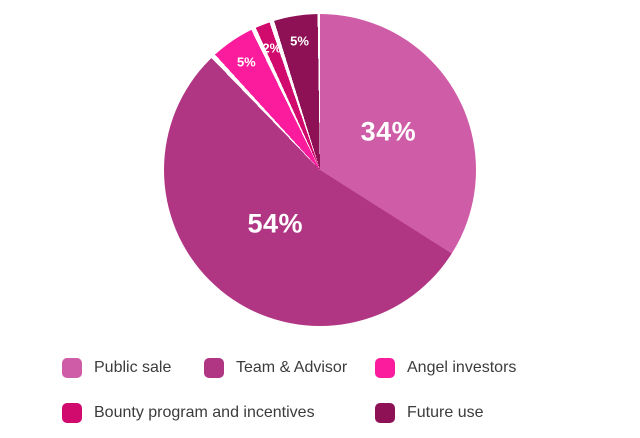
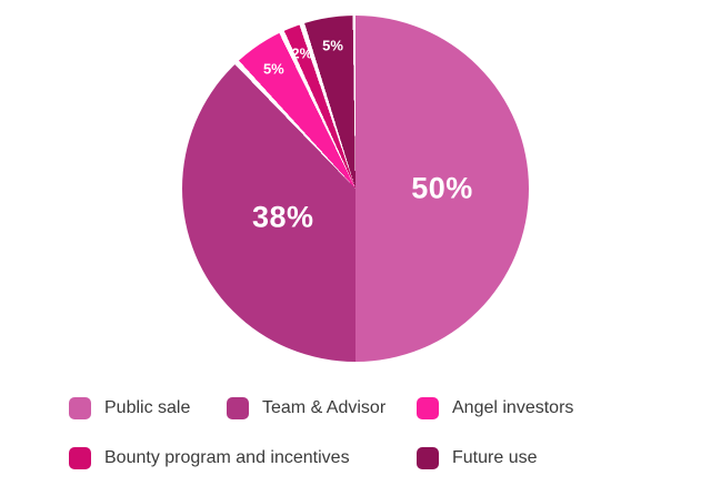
Public sale: 34% -> 50%
Team & Advisor: 54% -> 38%
